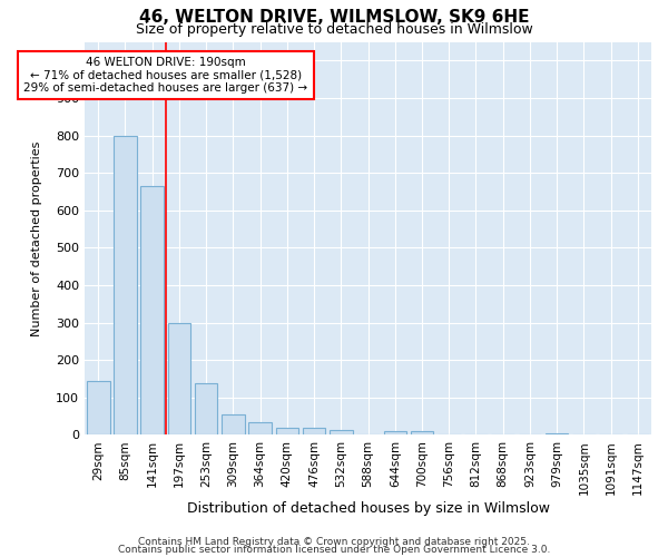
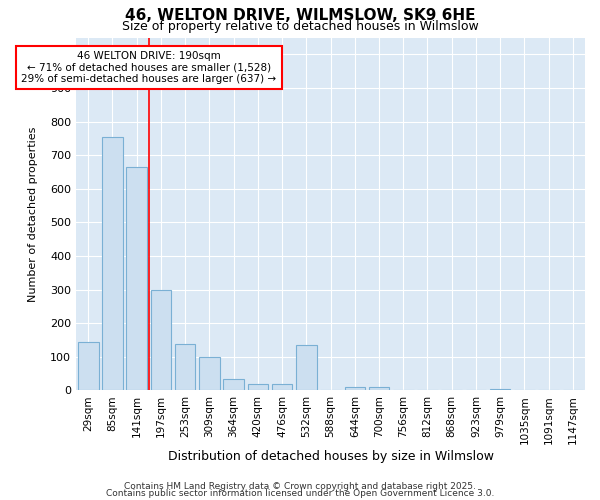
85sqm: 800 -> 755
309sqm: 55 -> 100
532sqm: 12 -> 135
